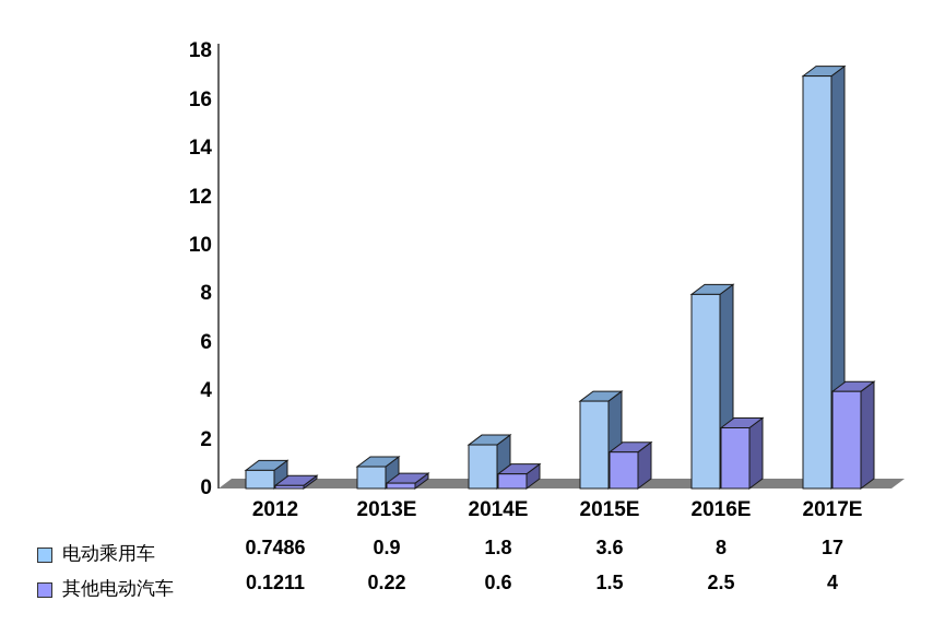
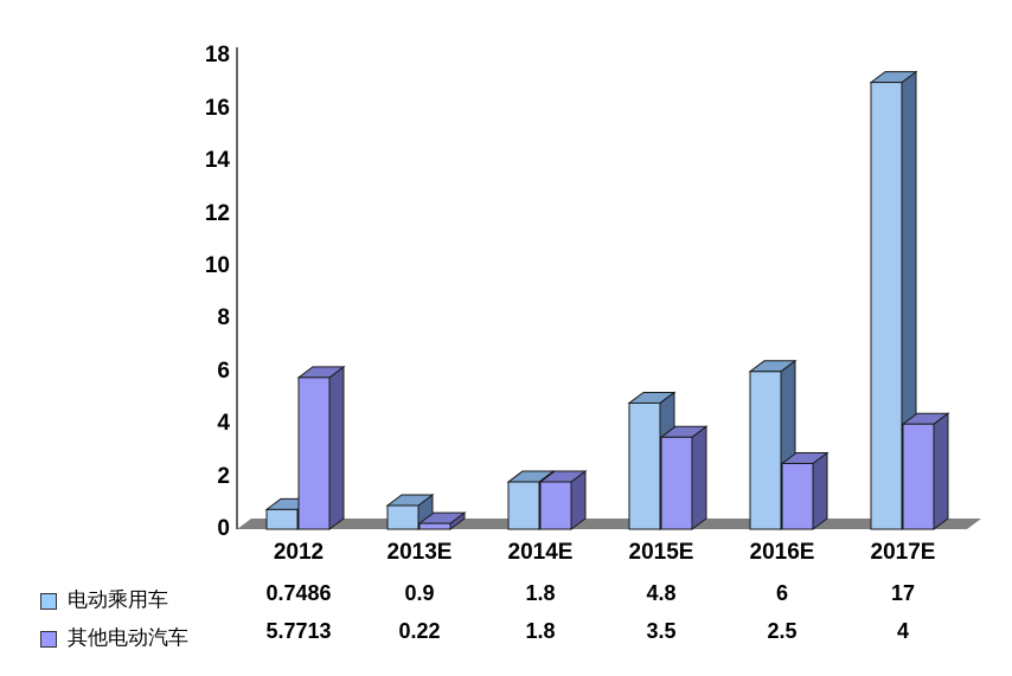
其他电动汽车/2012: 0.1211 -> 5.7713
其他电动汽车/2014E: 0.6 -> 1.8
电动乘用车/2015E: 3.6 -> 4.8
其他电动汽车/2015E: 1.5 -> 3.5
电动乘用车/2016E: 8 -> 6
